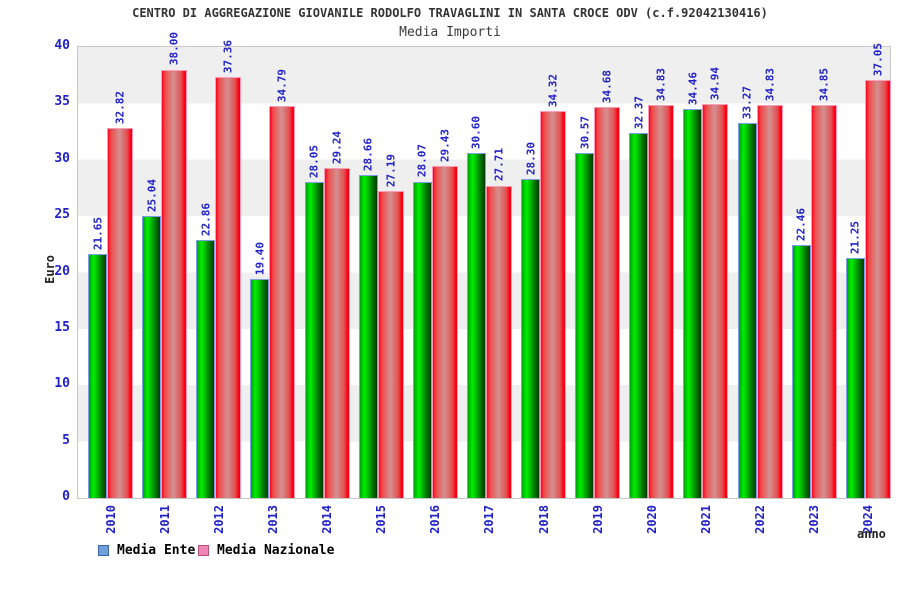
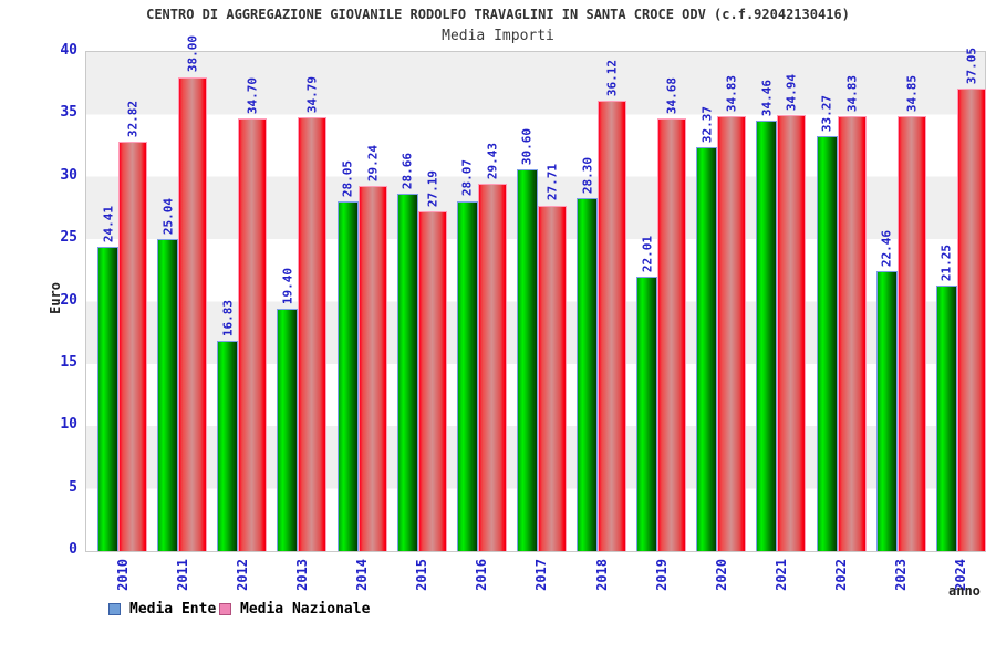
Media Ente/2010: 21.65 -> 24.41
Media Ente/2012: 22.86 -> 16.83
Media Nazionale/2012: 37.36 -> 34.70
Media Nazionale/2018: 34.32 -> 36.12
Media Ente/2019: 30.57 -> 22.01
